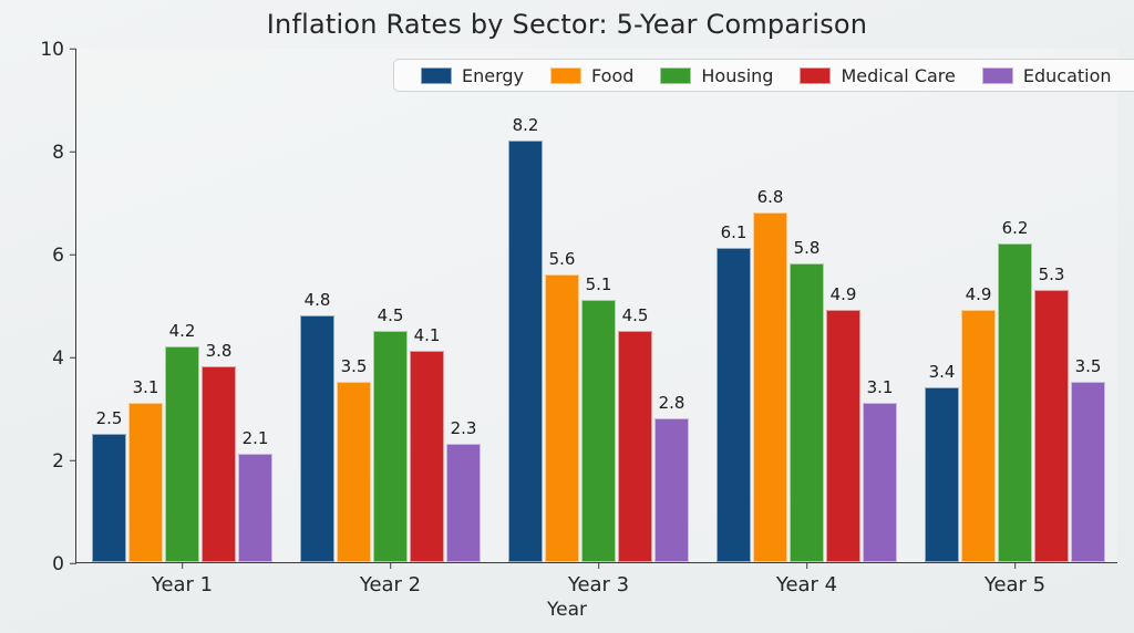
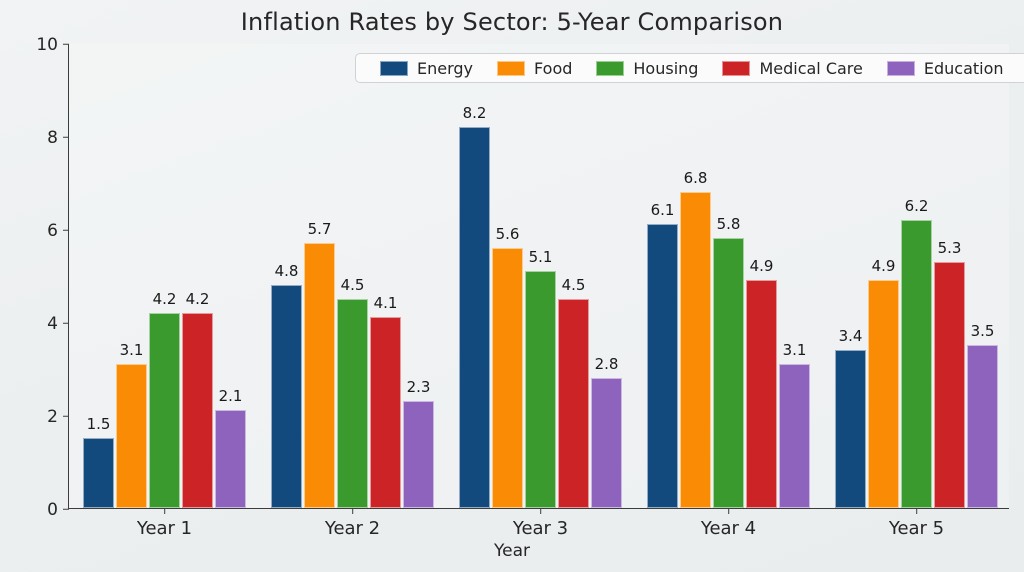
Energy/Year 1: 2.5 -> 1.5
Medical Care/Year 1: 3.8 -> 4.2
Food/Year 2: 3.5 -> 5.7
